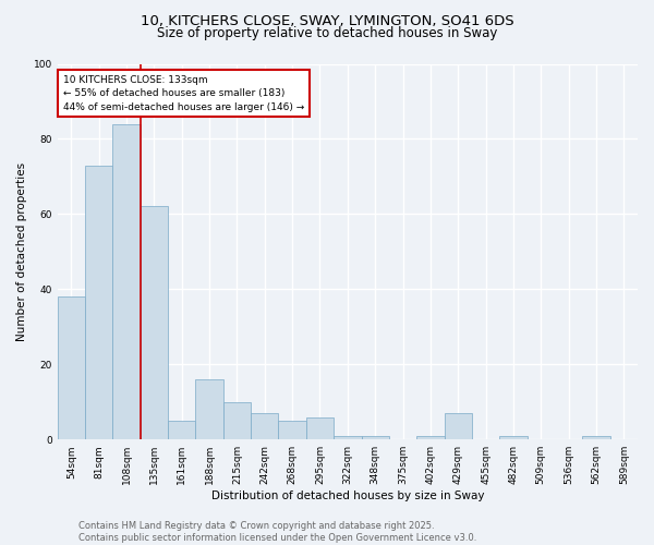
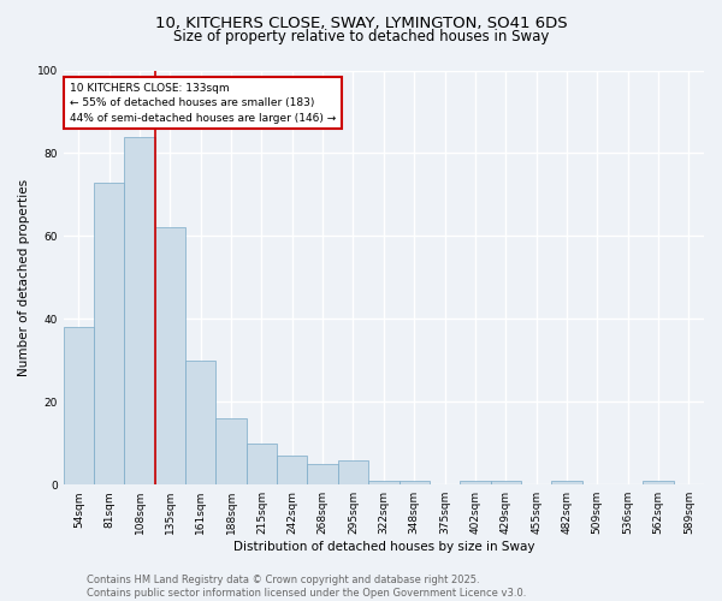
161sqm: 5 -> 30
429sqm: 7 -> 1
